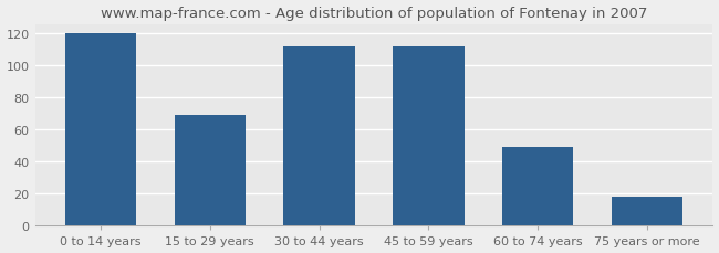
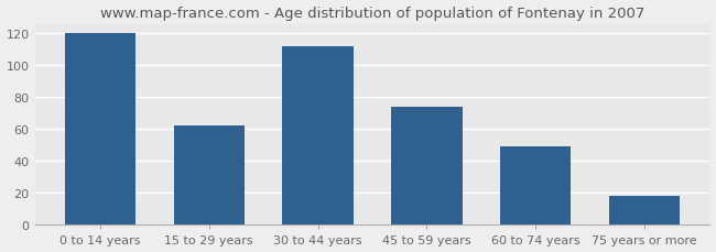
15 to 29 years: 69 -> 62
45 to 59 years: 112 -> 74
